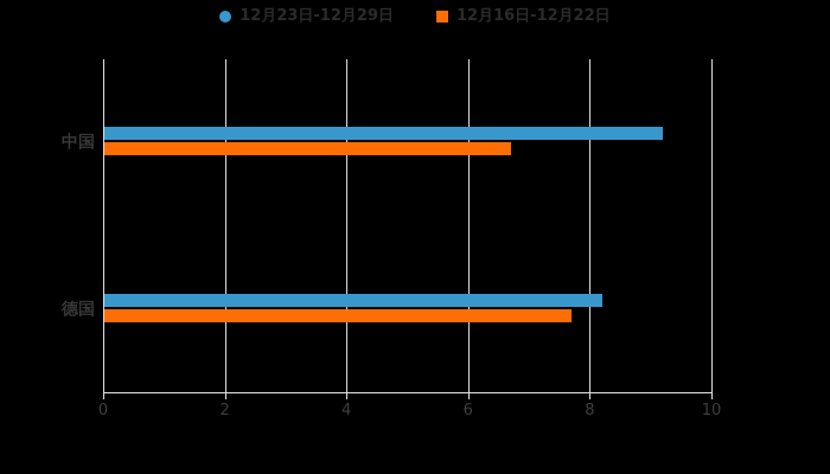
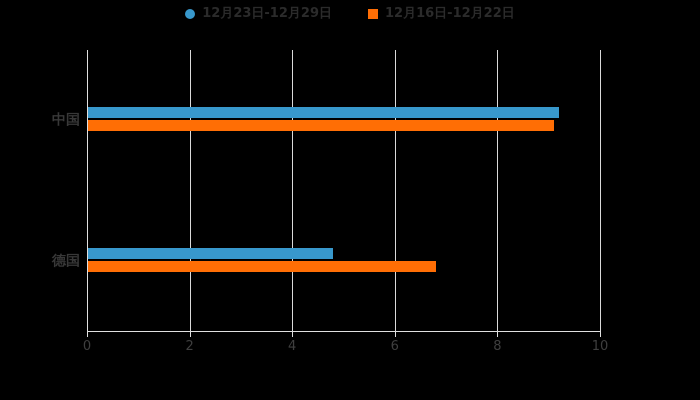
12月16日-12月22日/中国: 6.7 -> 9.1
12月23日-12月29日/德国: 8.2 -> 4.8
12月16日-12月22日/德国: 7.7 -> 6.8
